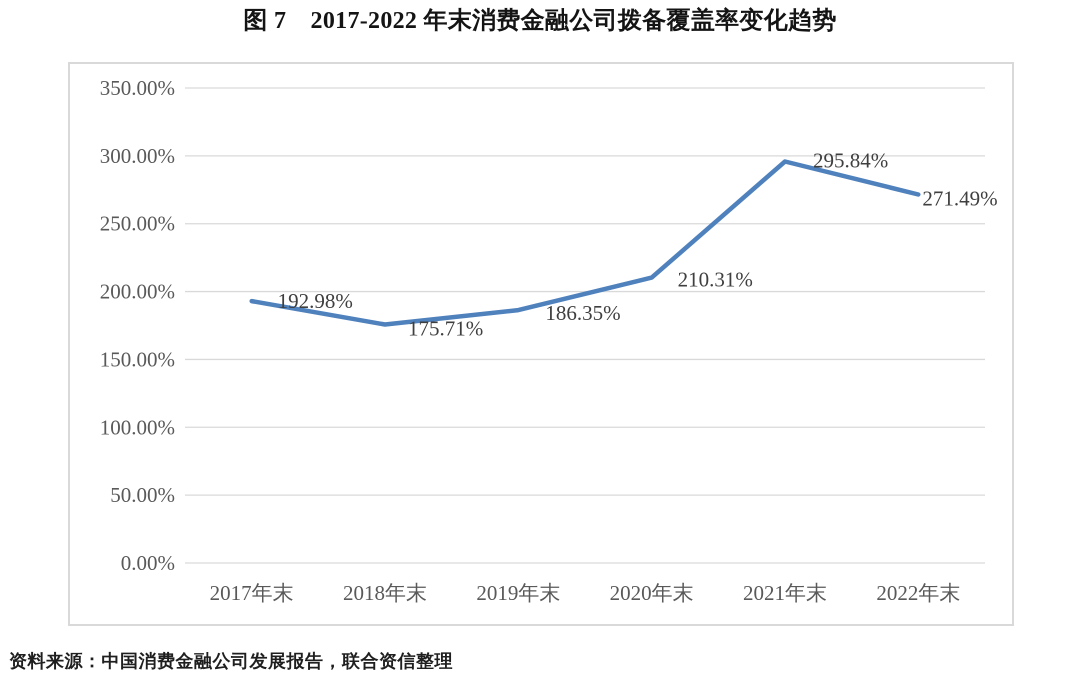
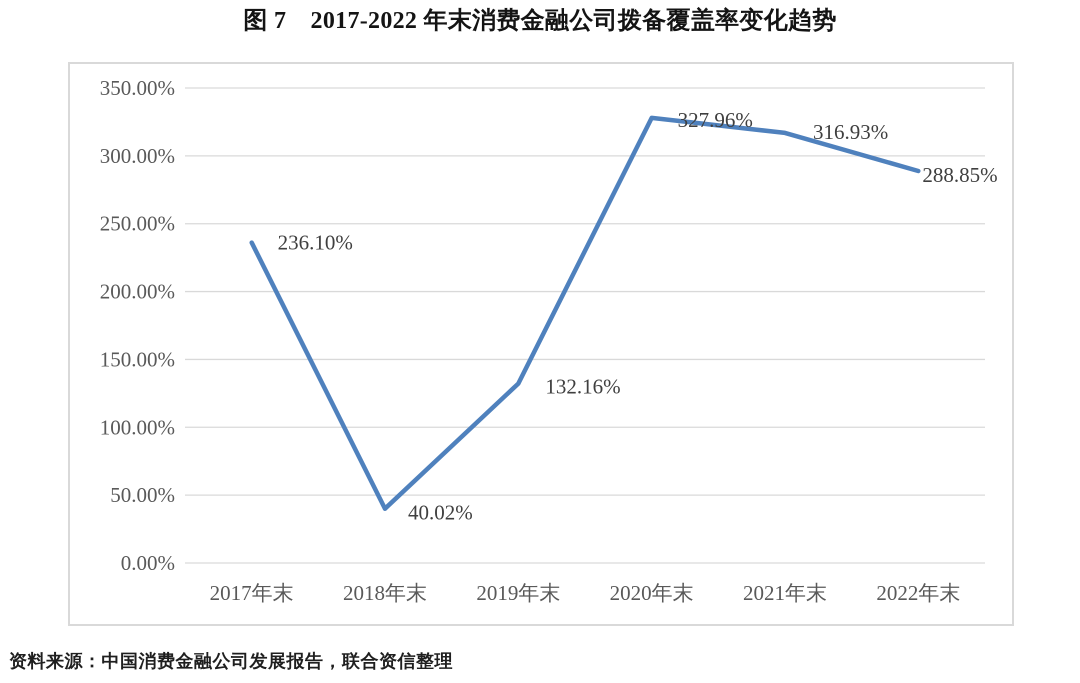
2017年末: 192.98% -> 236.10%
2018年末: 175.71% -> 40.02%
2019年末: 186.35% -> 132.16%
2020年末: 210.31% -> 327.96%
2021年末: 295.84% -> 316.93%
2022年末: 271.49% -> 288.85%
